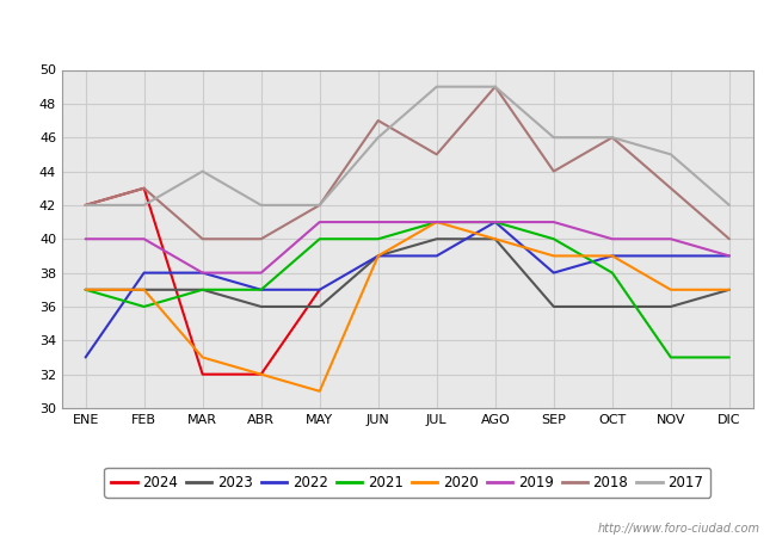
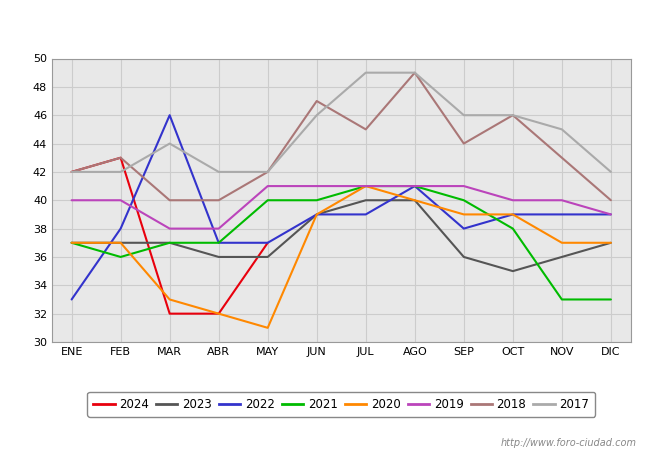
2022/MAR: 38 -> 46
2023/OCT: 36 -> 35
